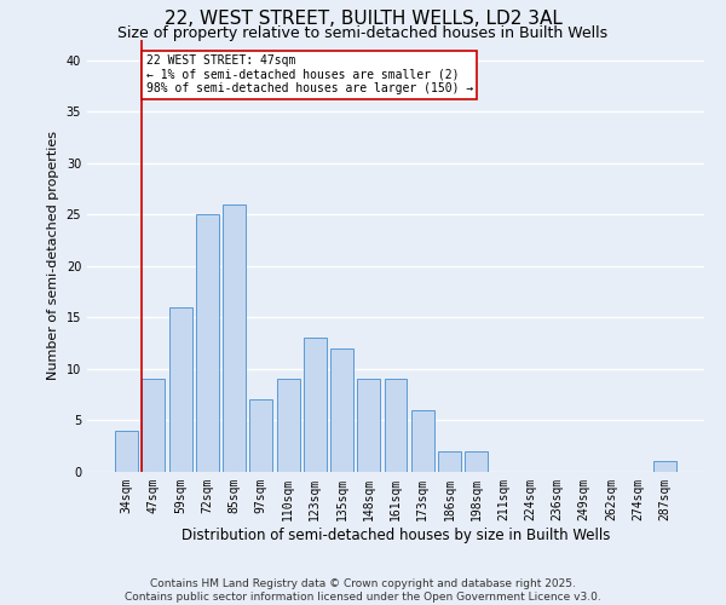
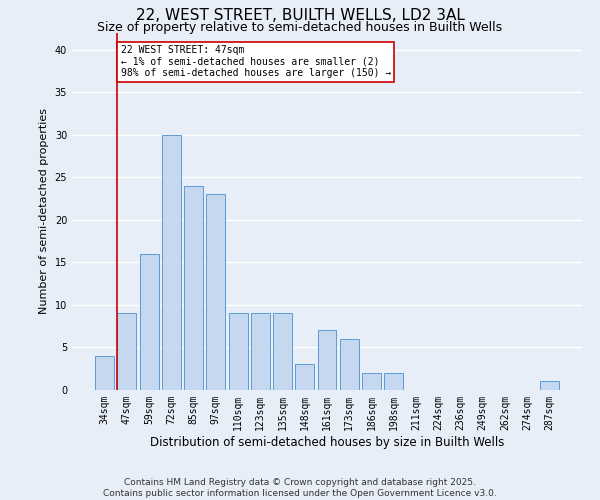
72sqm: 25 -> 30
85sqm: 26 -> 24
97sqm: 7 -> 23
123sqm: 13 -> 9
135sqm: 12 -> 9
148sqm: 9 -> 3
161sqm: 9 -> 7
